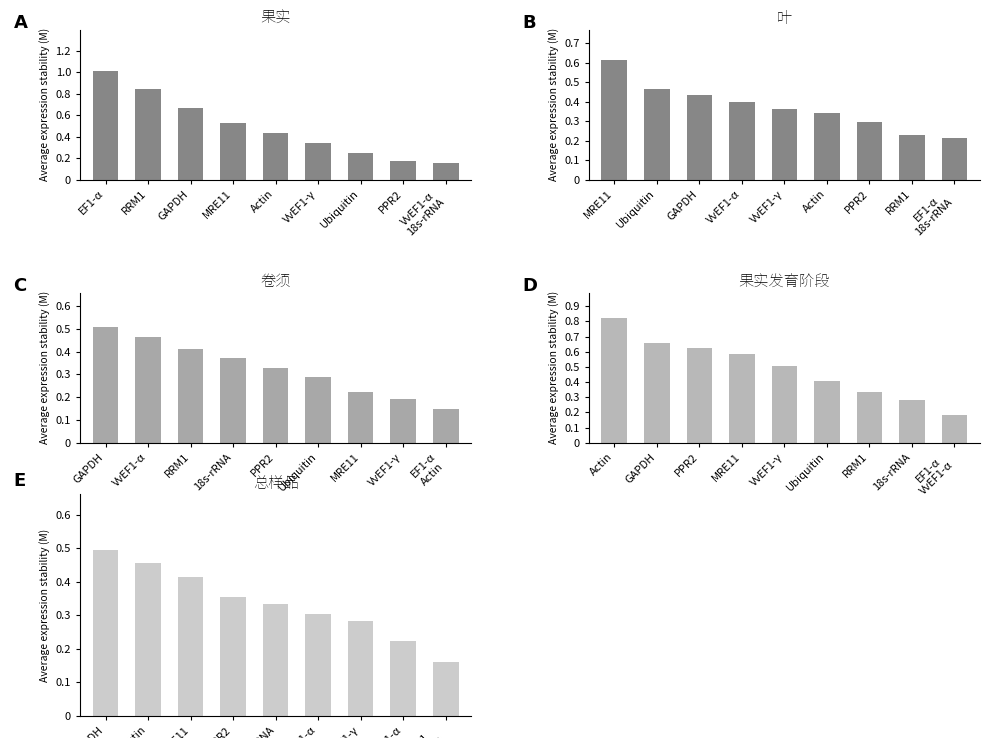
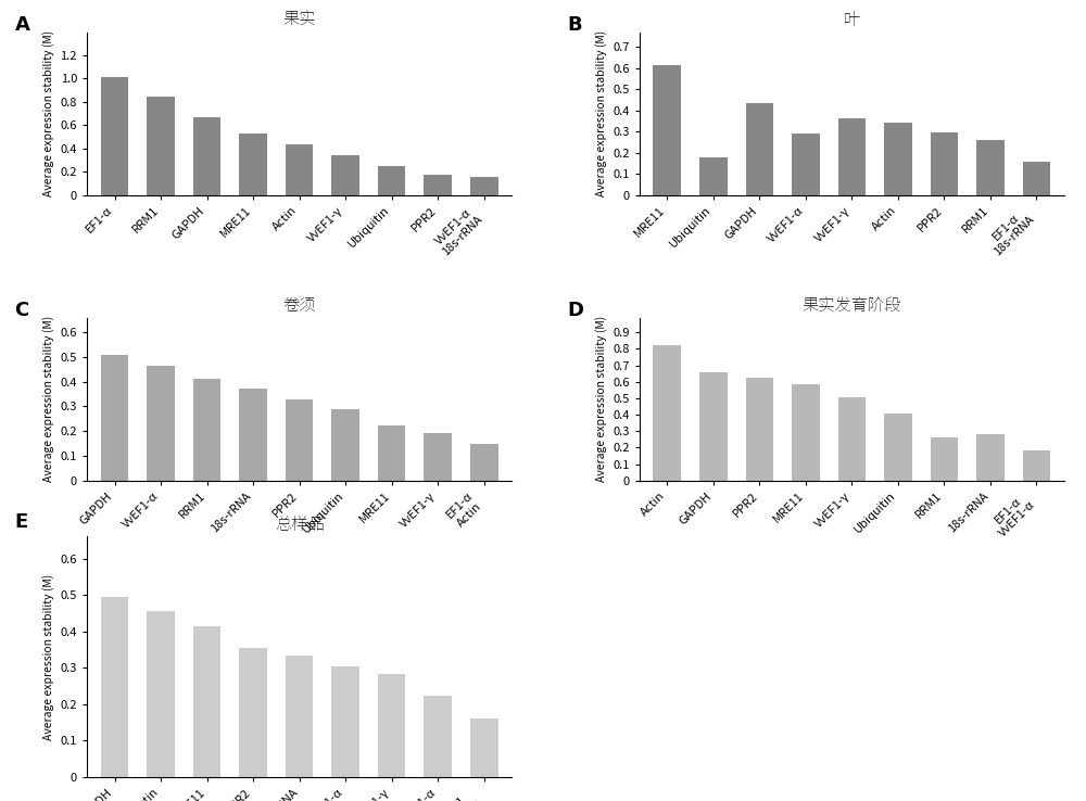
叶/Ubiquitin: 0.47 -> 0.18
叶/VvEF1-α: 0.40 -> 0.29
叶/RRM1: 0.23 -> 0.26
叶/EF1-α 18s-rRNA: 0.21 -> 0.16
果实发育阶段/RRM1: 0.34 -> 0.26
